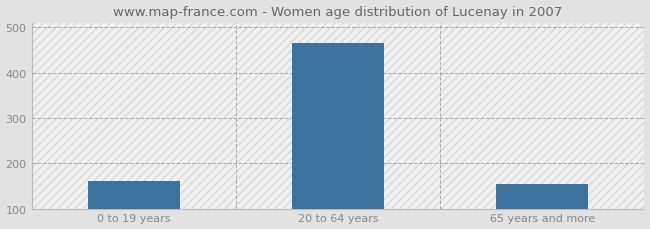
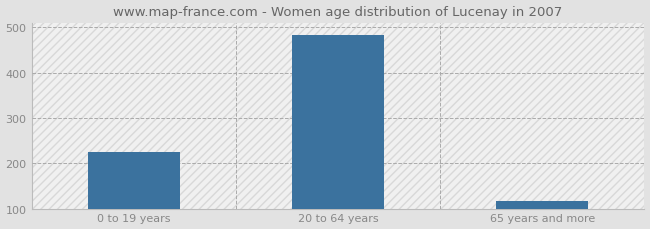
0 to 19 years: 160 -> 225
20 to 64 years: 465 -> 483
65 years and more: 155 -> 117
